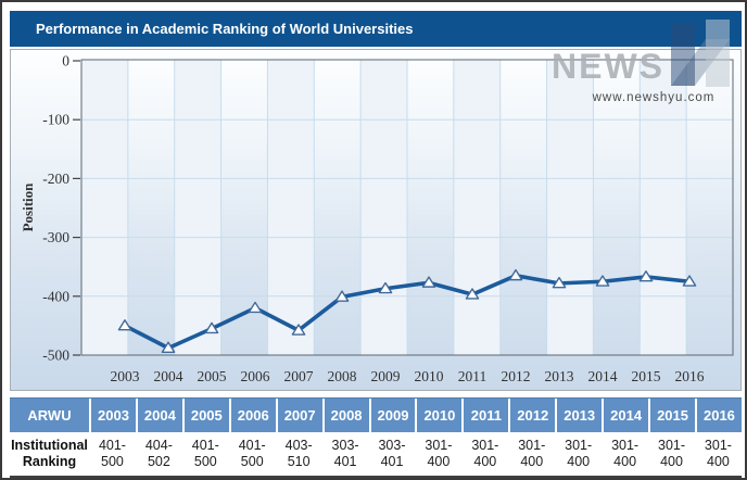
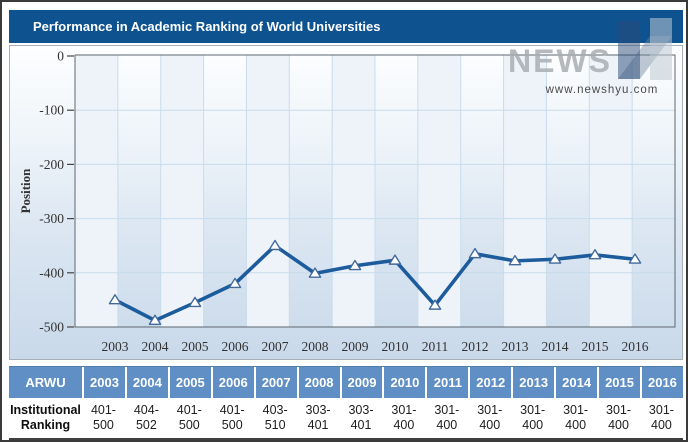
2007: -460 -> -350
2011: -400 -> -460
